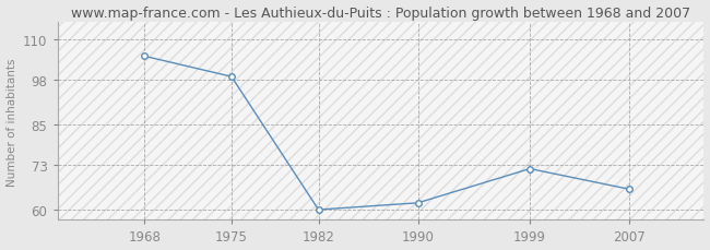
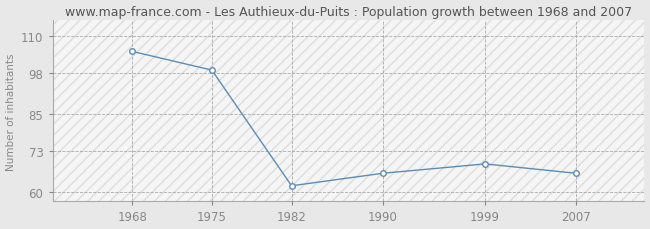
1982: 60 -> 62
1990: 62 -> 66
1999: 72 -> 69
